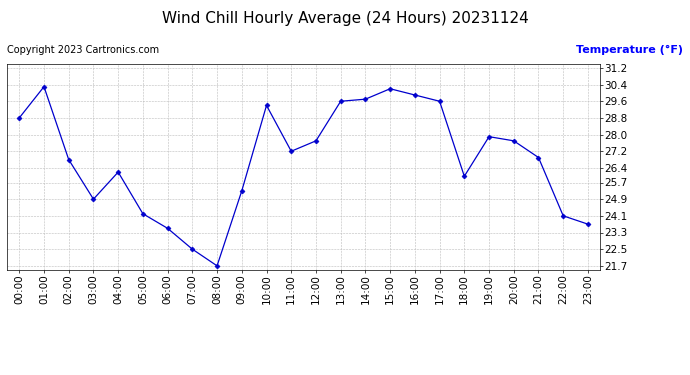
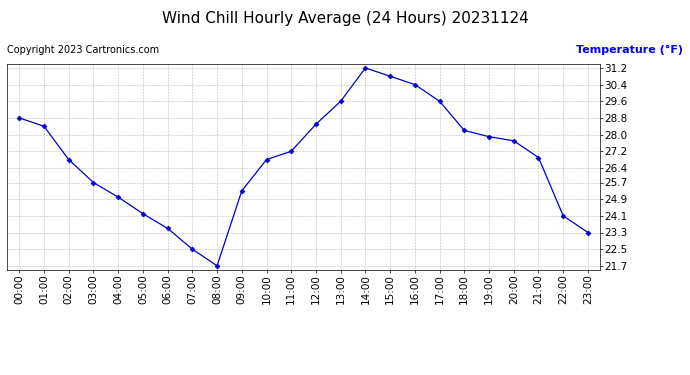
01:00: 30.3 -> 28.4
03:00: 24.9 -> 25.7
04:00: 26.2 -> 25.0
10:00: 29.4 -> 26.8
12:00: 27.7 -> 28.5
14:00: 29.7 -> 31.2
15:00: 30.2 -> 30.8
16:00: 29.9 -> 30.4
18:00: 26.0 -> 28.2
23:00: 23.7 -> 23.3
